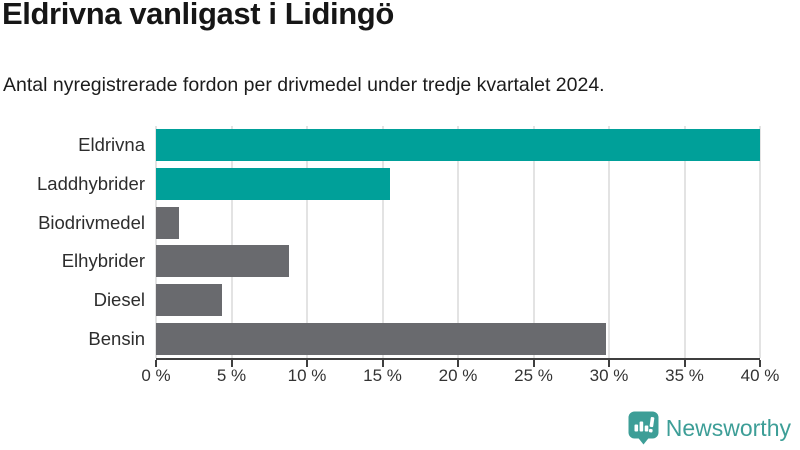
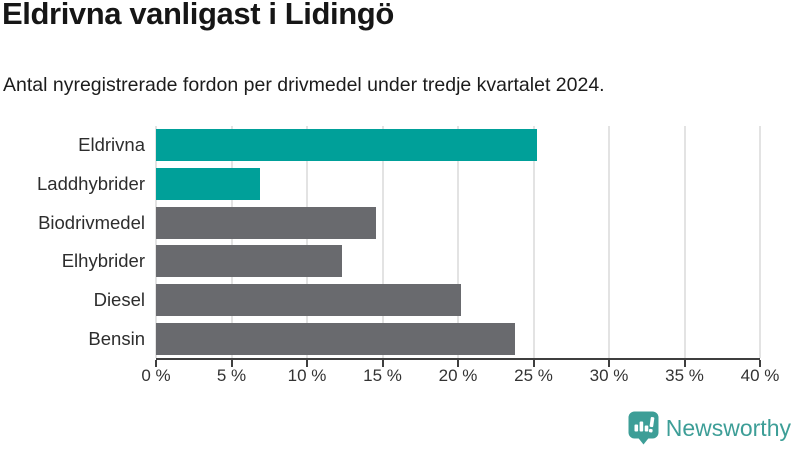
Eldrivna: 40.0% -> 25.2%
Laddhybrider: 15.5% -> 6.9%
Biodrivmedel: 1.5% -> 14.6%
Elhybrider: 8.8% -> 12.3%
Diesel: 4.4% -> 20.2%
Bensin: 29.8% -> 23.8%
